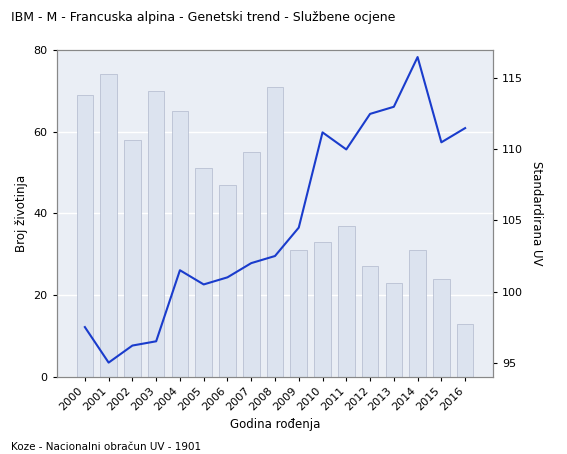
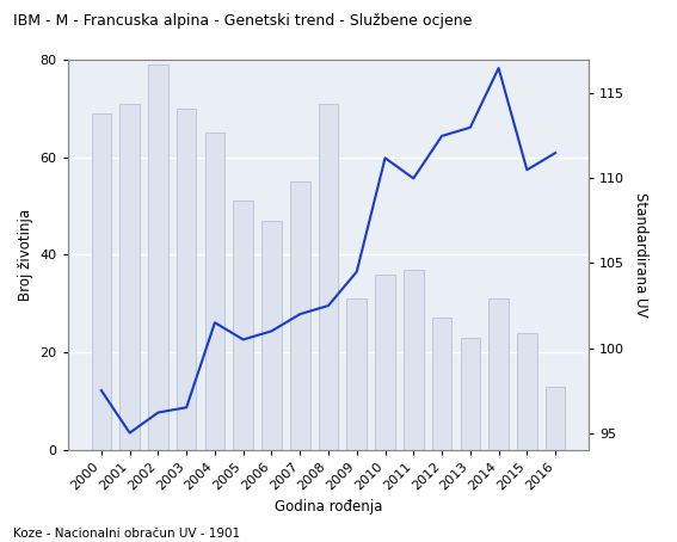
Broj životinja/2001: 74 -> 71
Broj životinja/2002: 58 -> 79
Broj životinja/2010: 33 -> 36
